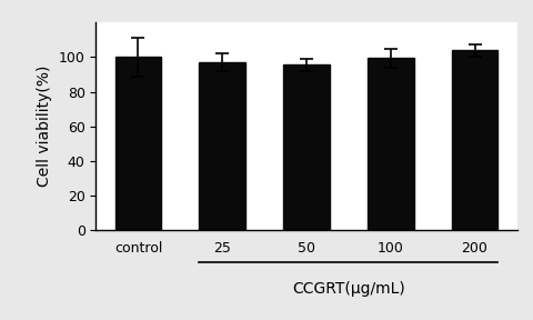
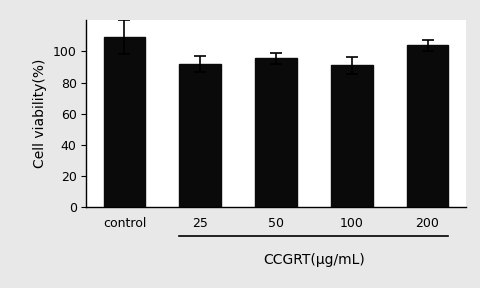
control: 100 -> 109
25: 97 -> 92
100: 100 -> 91
